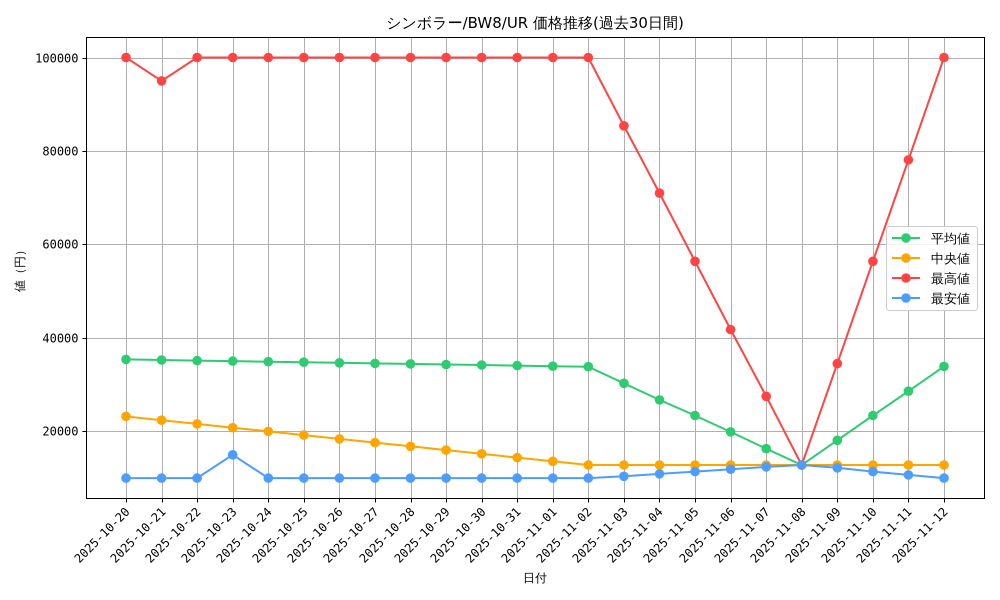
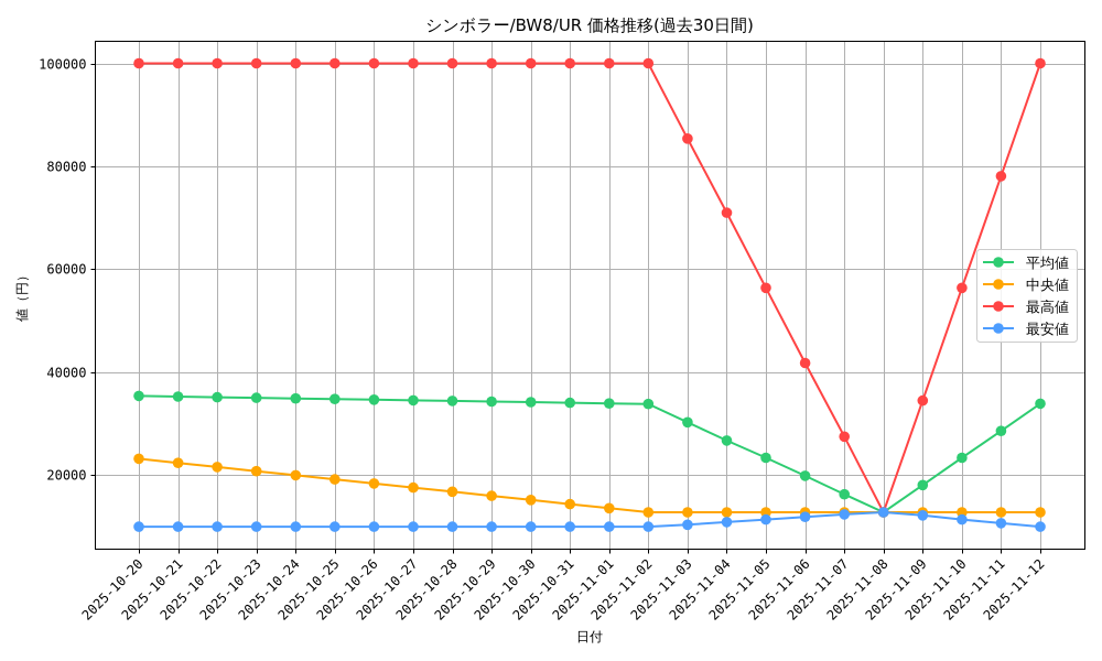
最高値/2025-10-21: 95000 -> 100000
最安値/2025-10-23: 15000 -> 10000
